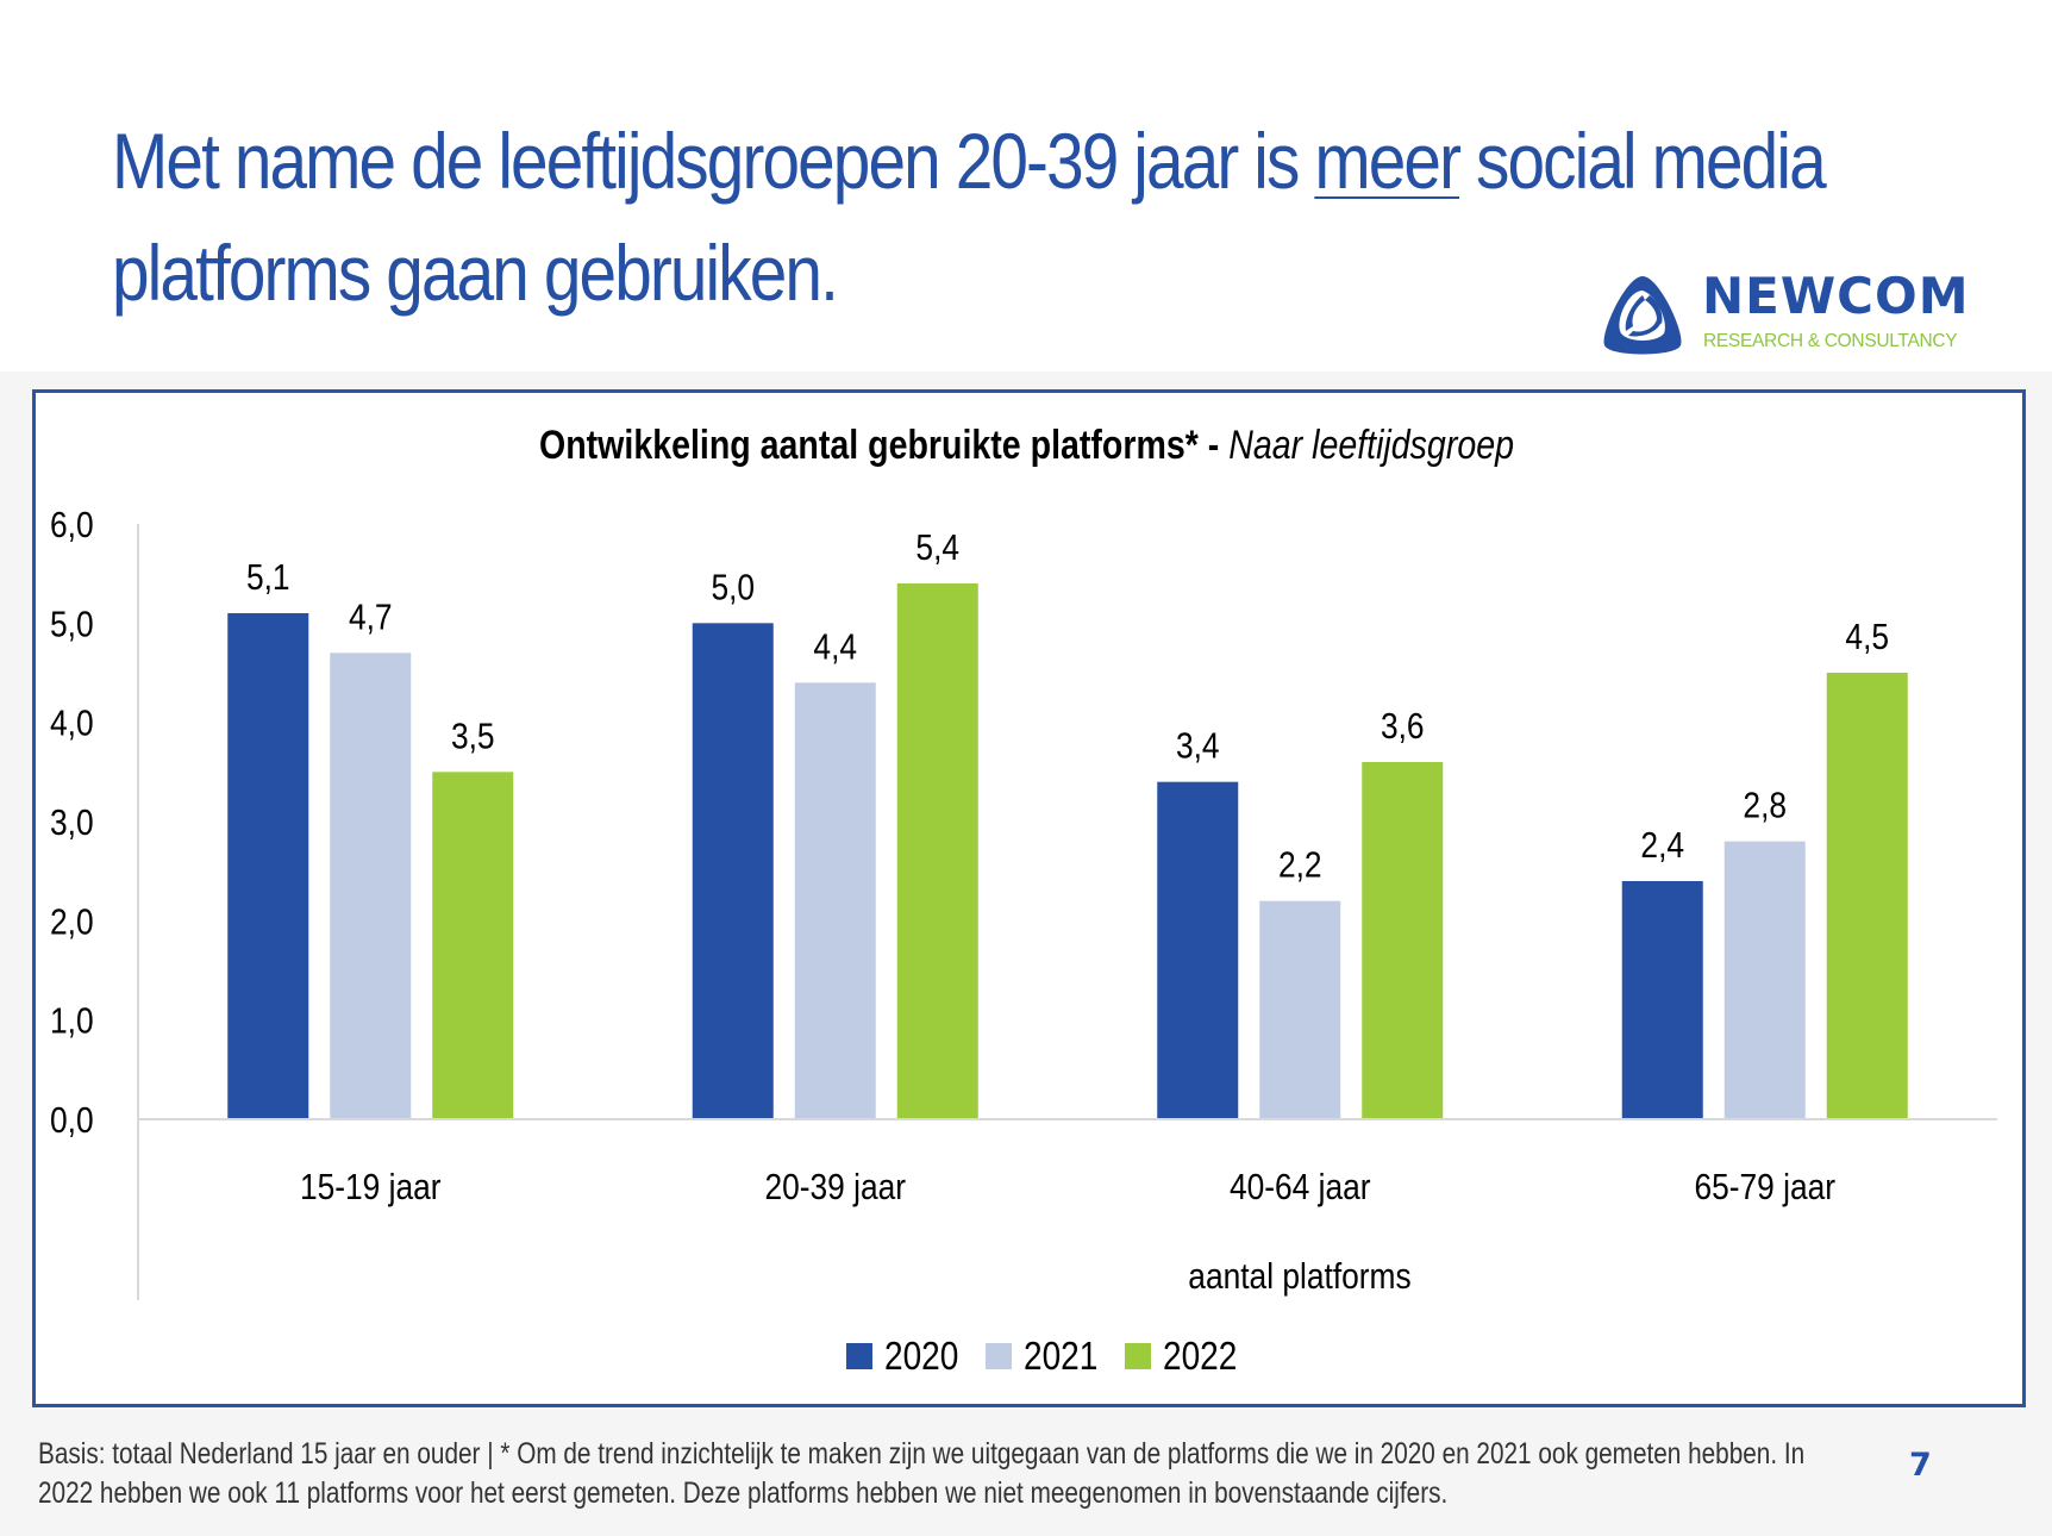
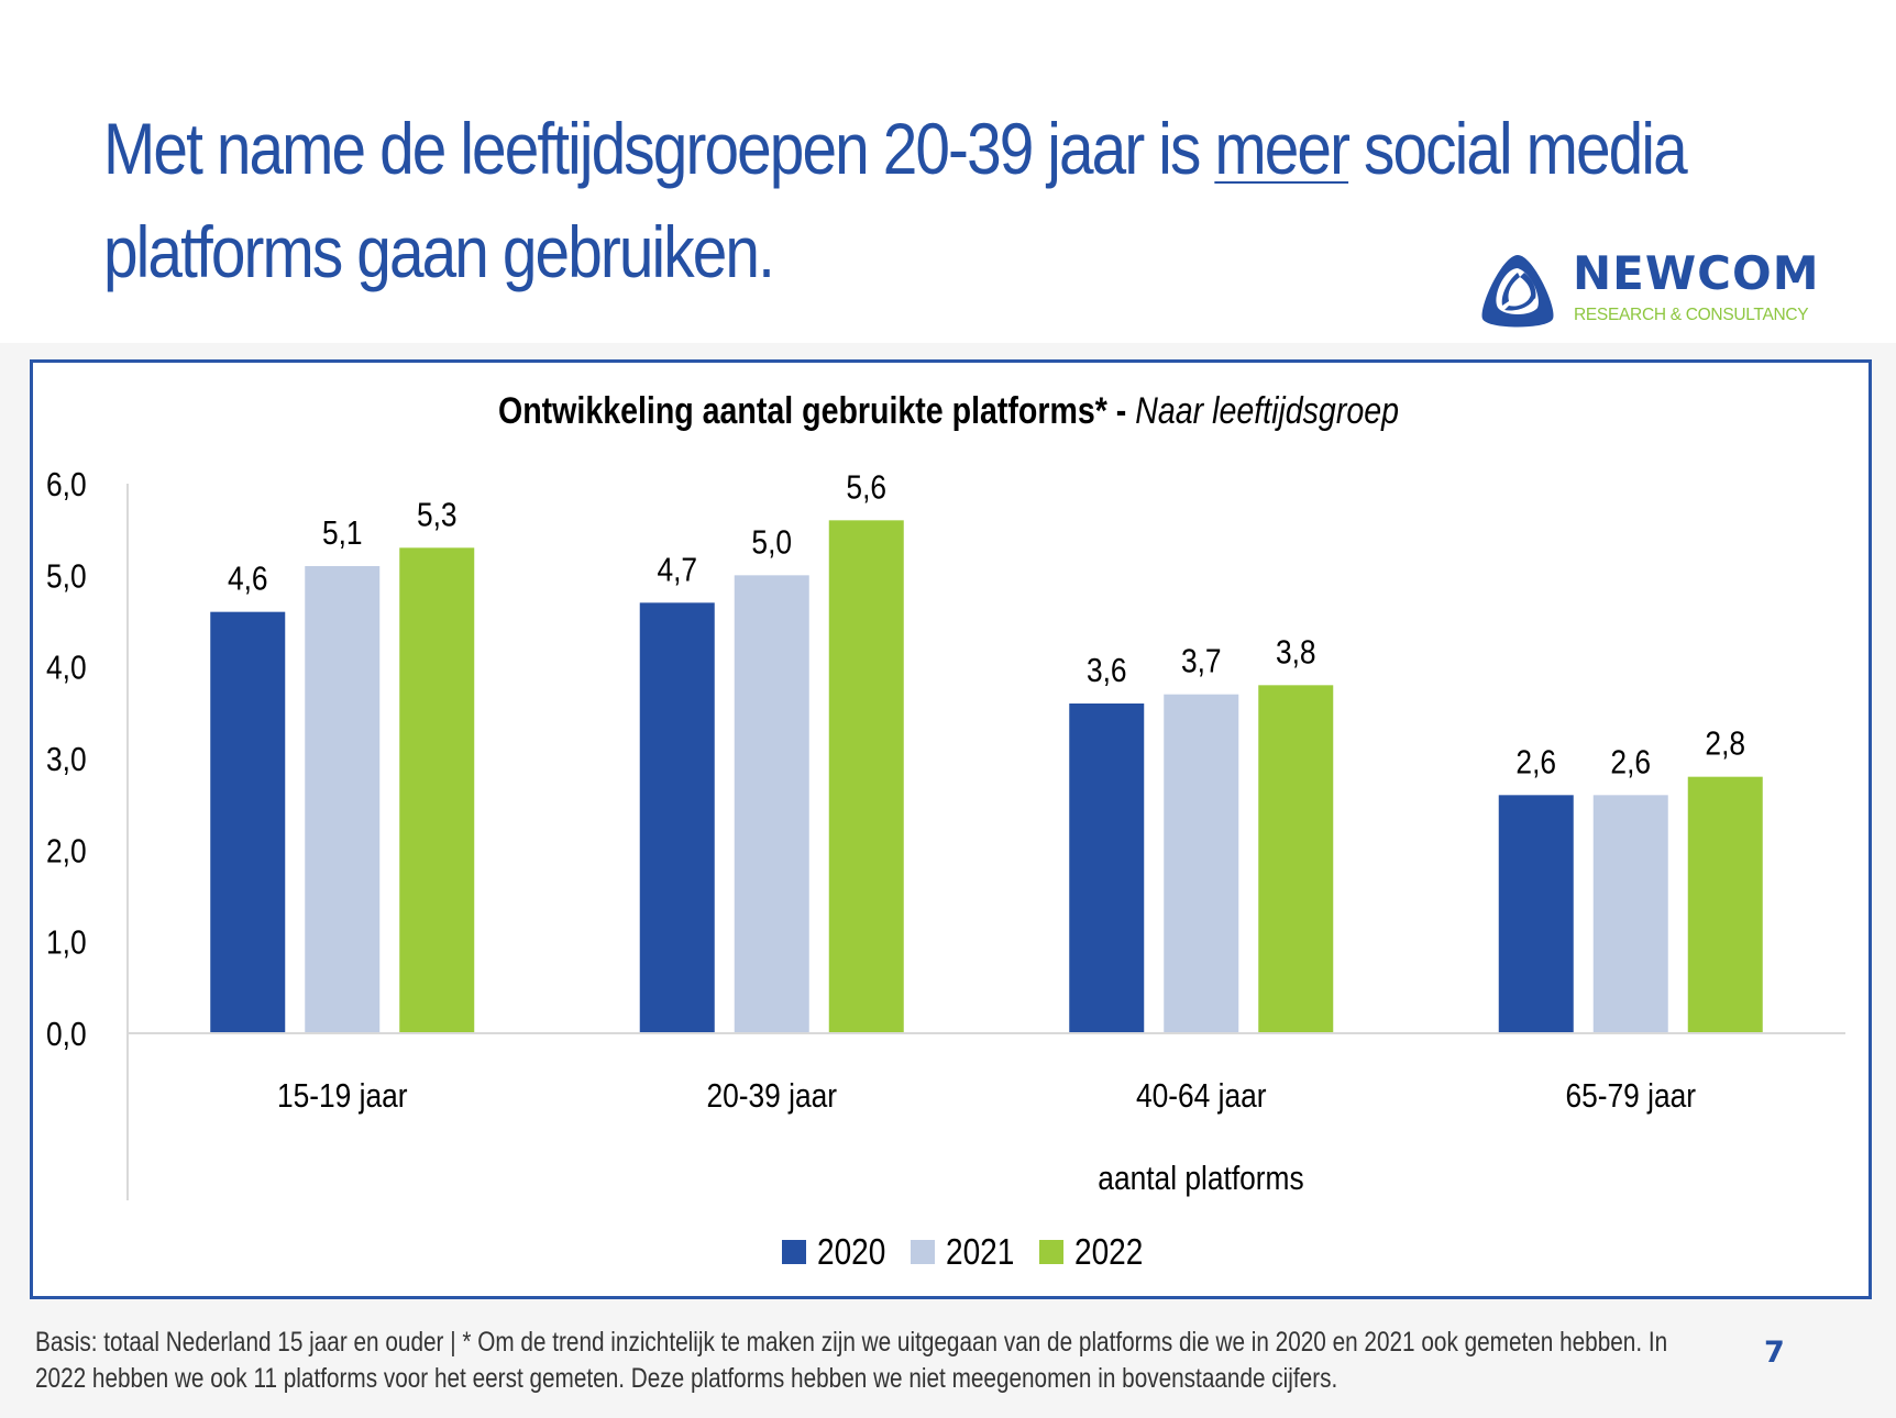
2020/15-19 jaar: 5,1 -> 4,6
2021/15-19 jaar: 4,7 -> 5,1
2022/15-19 jaar: 3,5 -> 5,3
2020/20-39 jaar: 5,0 -> 4,7
2021/20-39 jaar: 4,4 -> 5,0
2022/20-39 jaar: 5,4 -> 5,6
2020/40-64 jaar: 3,4 -> 3,6
2021/40-64 jaar: 2,2 -> 3,7
2022/40-64 jaar: 3,6 -> 3,8
2020/65-79 jaar: 2,4 -> 2,6
2021/65-79 jaar: 2,8 -> 2,6
2022/65-79 jaar: 4,5 -> 2,8
